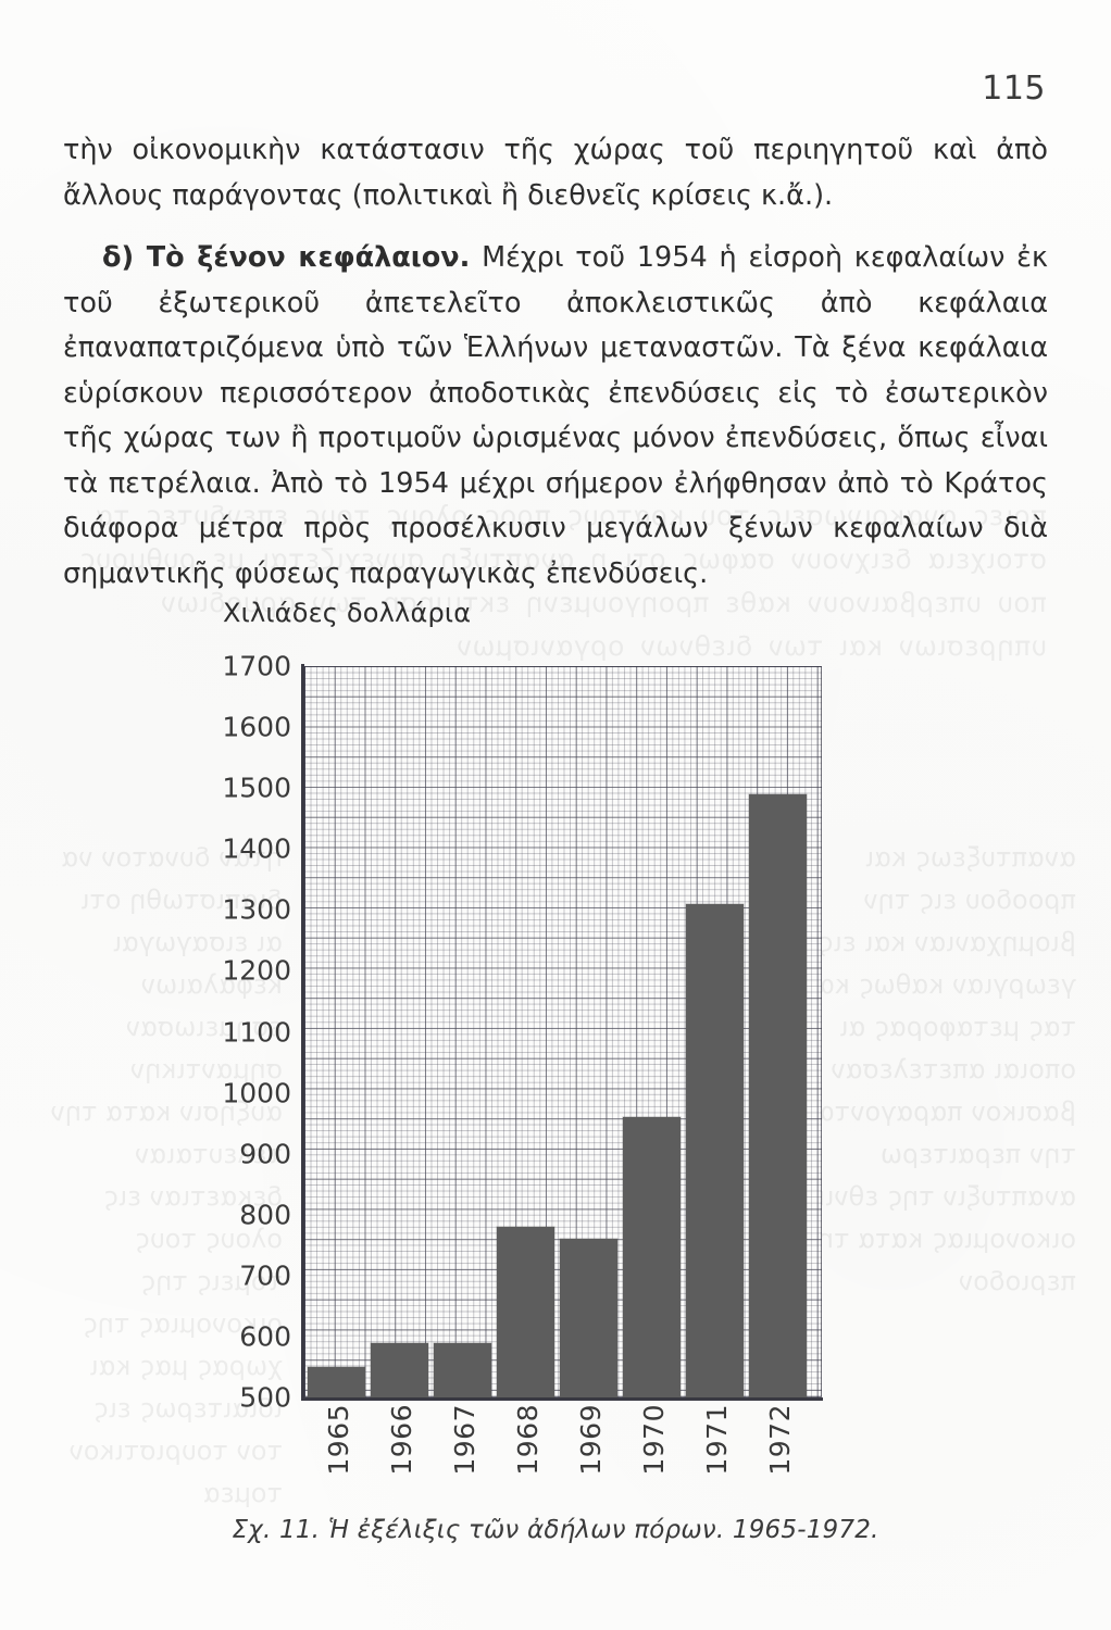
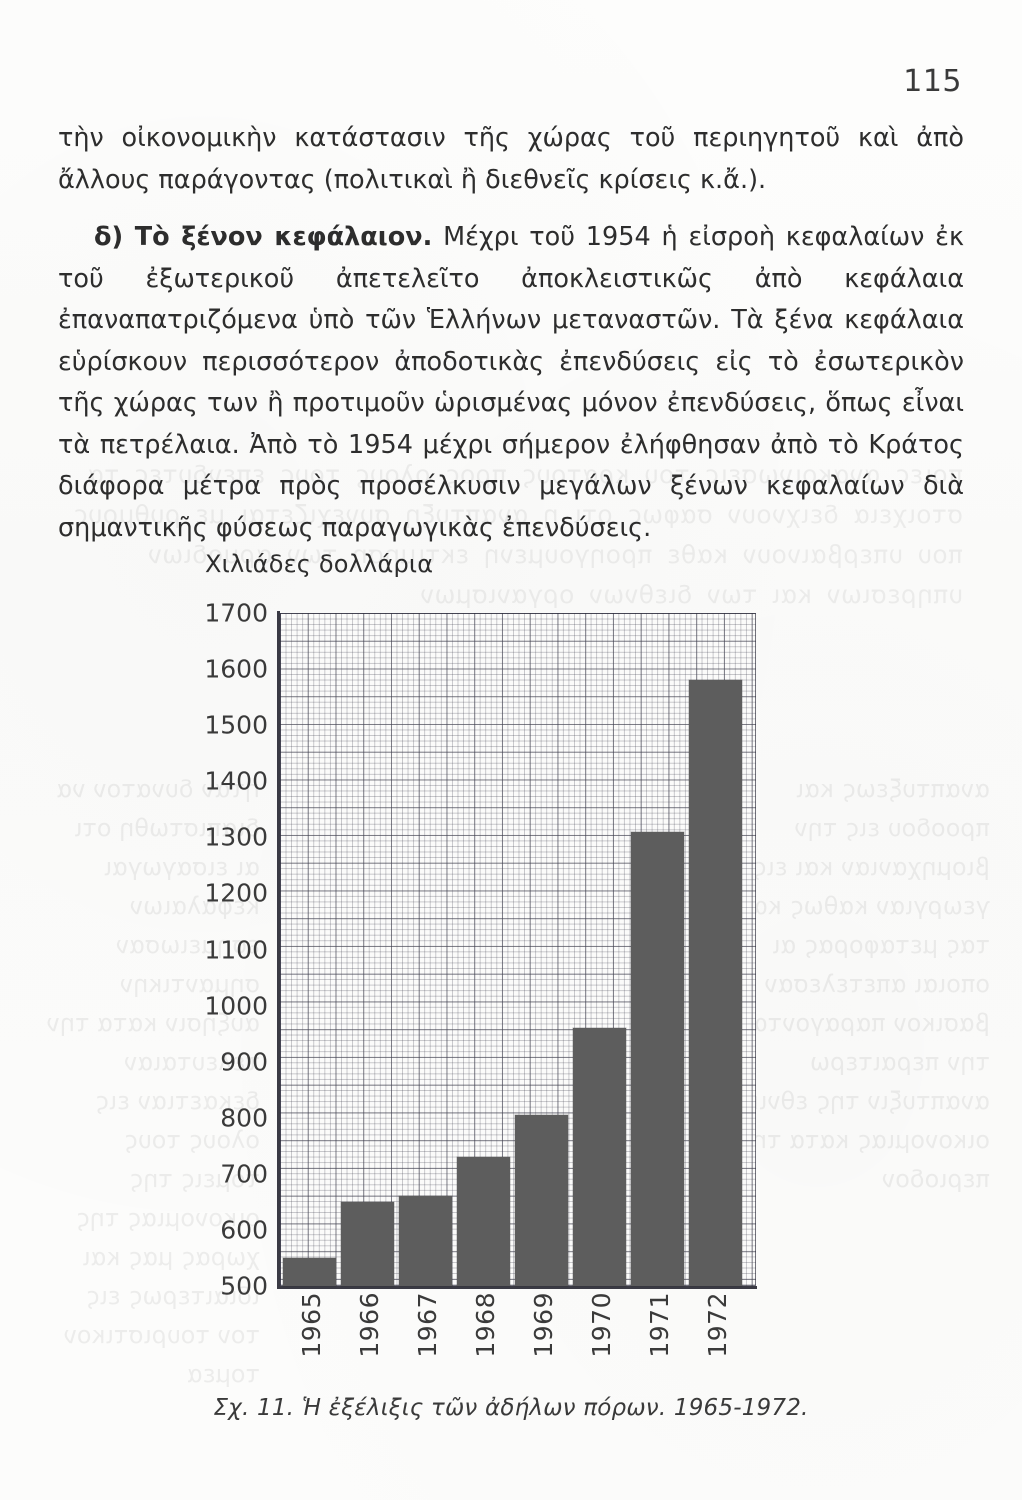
1966: 590 -> 650
1967: 590 -> 660
1968: 780 -> 730
1969: 760 -> 800
1972: 1490 -> 1580
